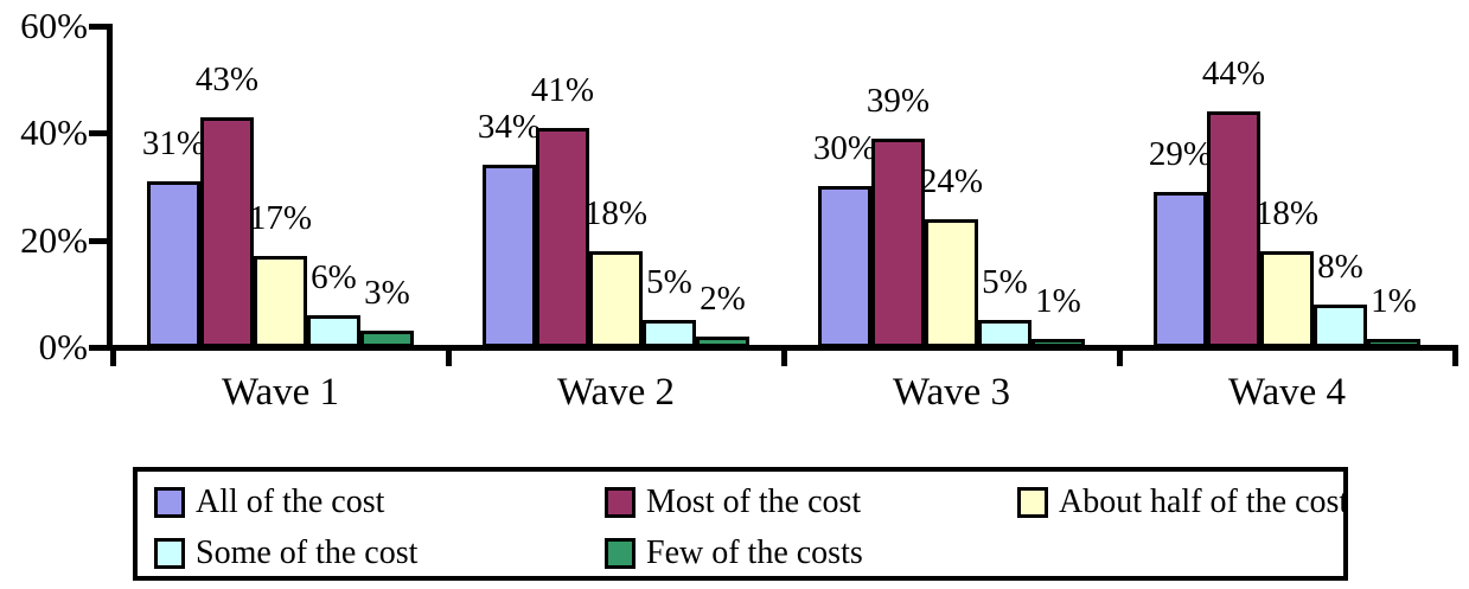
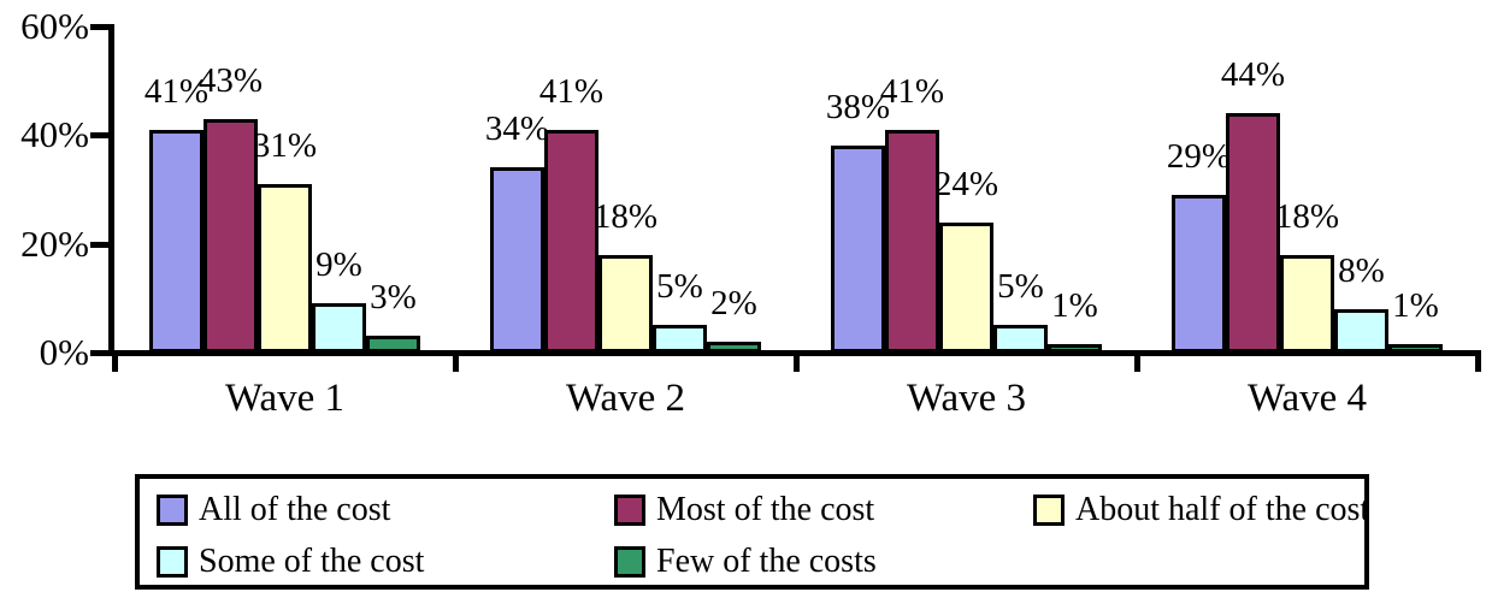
All of the cost/Wave 1: 31% -> 41%
About half of the cost/Wave 1: 17% -> 31%
Some of the cost/Wave 1: 6% -> 9%
All of the cost/Wave 3: 30% -> 38%
Most of the cost/Wave 3: 39% -> 41%
